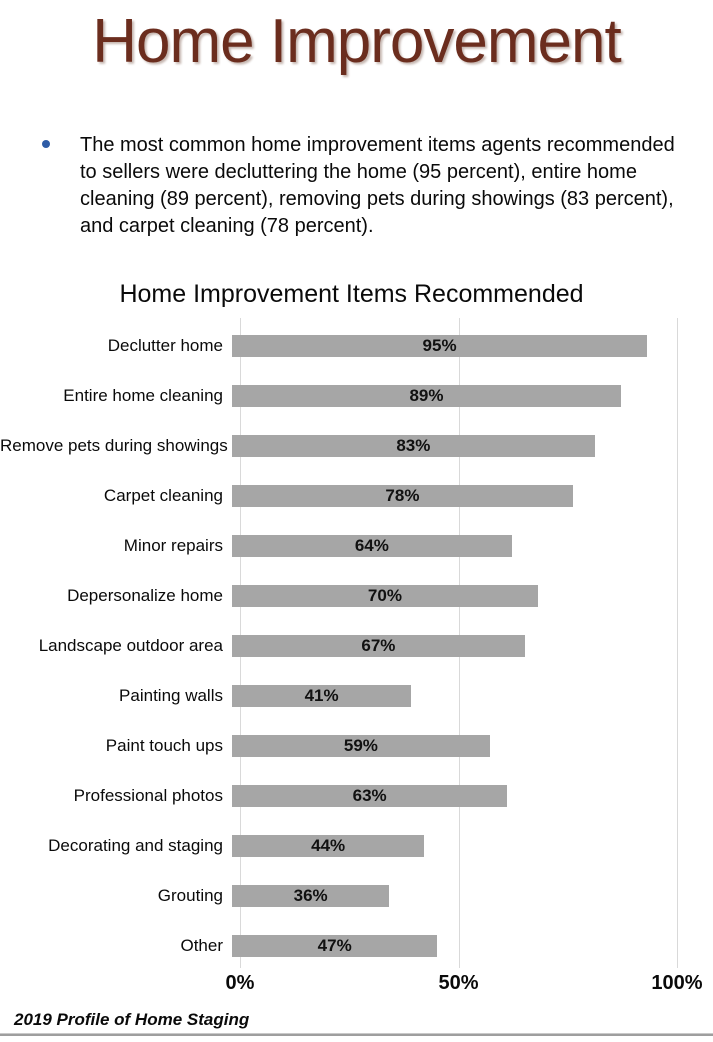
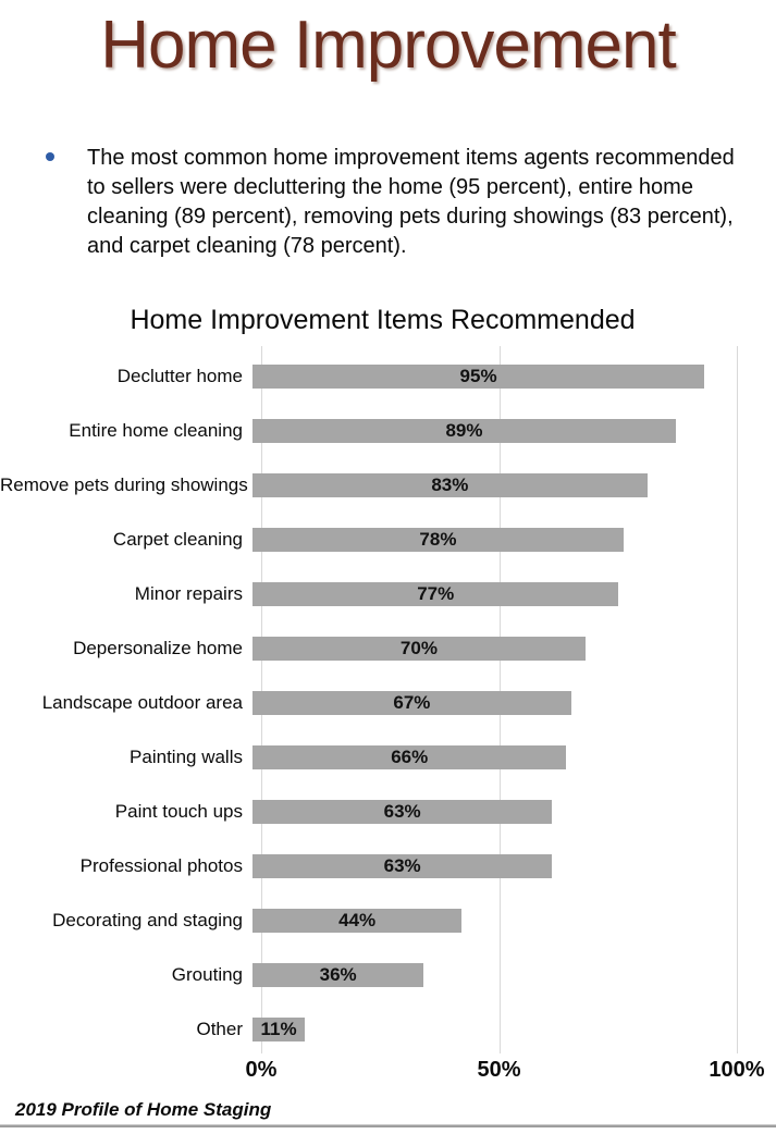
Minor repairs: 64% -> 77%
Painting walls: 41% -> 66%
Paint touch ups: 59% -> 63%
Other: 47% -> 11%
